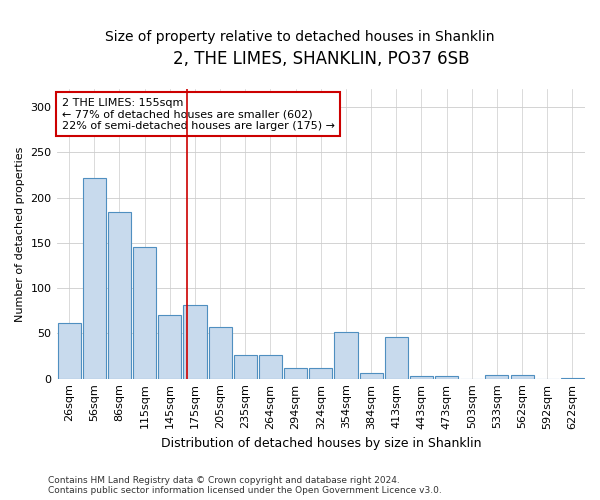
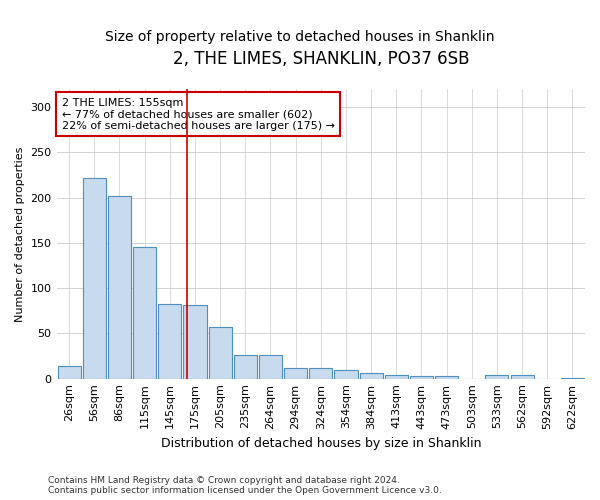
26sqm: 62 -> 14
86sqm: 184 -> 202
145sqm: 70 -> 82
354sqm: 52 -> 10
413sqm: 46 -> 4
